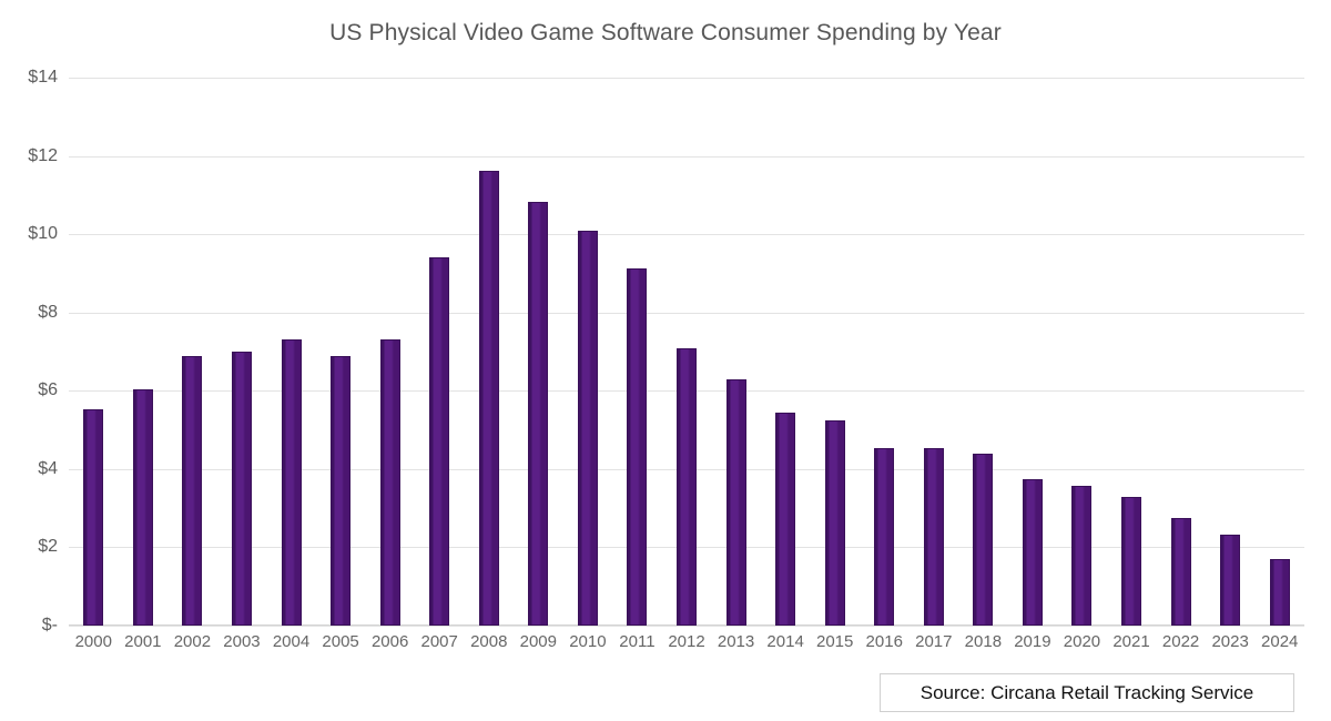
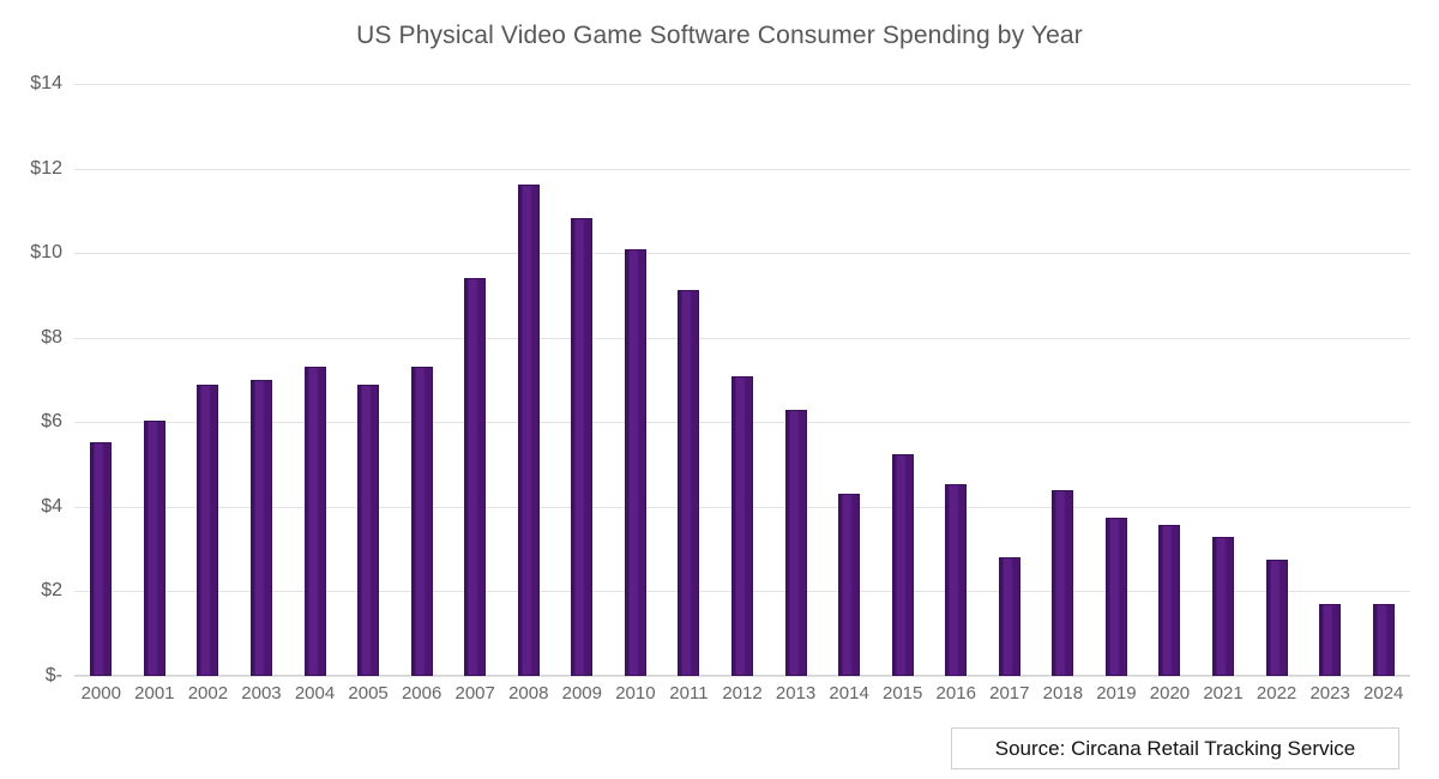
2014: $5.4 -> $4.3
2017: $4.5 -> $2.8
2023: $2.3 -> $1.7
